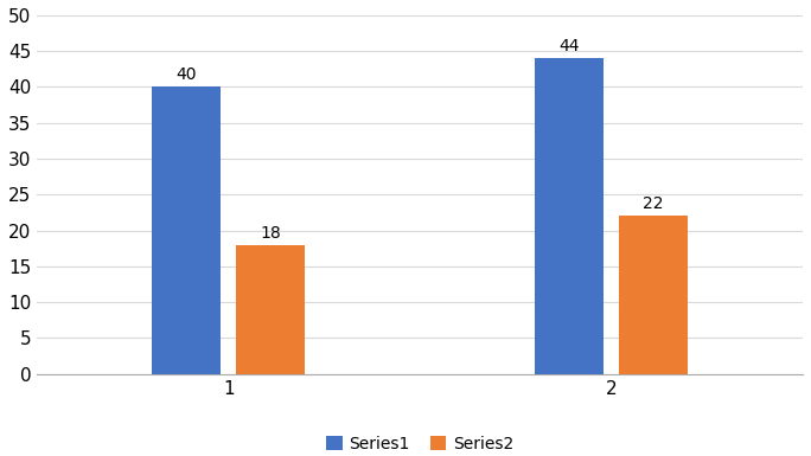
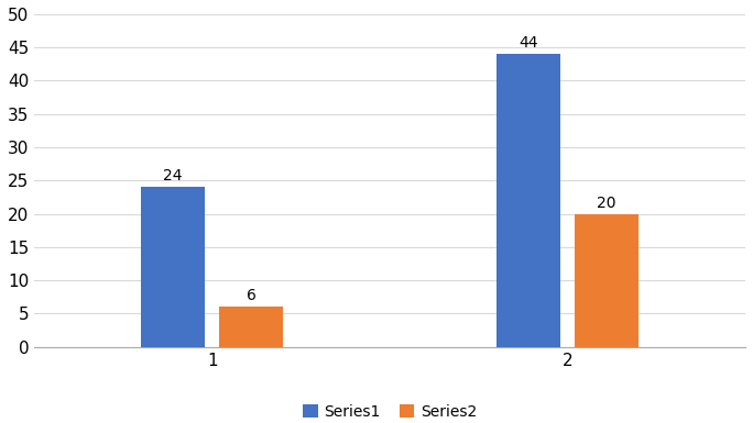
Series1/1: 40 -> 24
Series2/1: 18 -> 6
Series2/2: 22 -> 20
